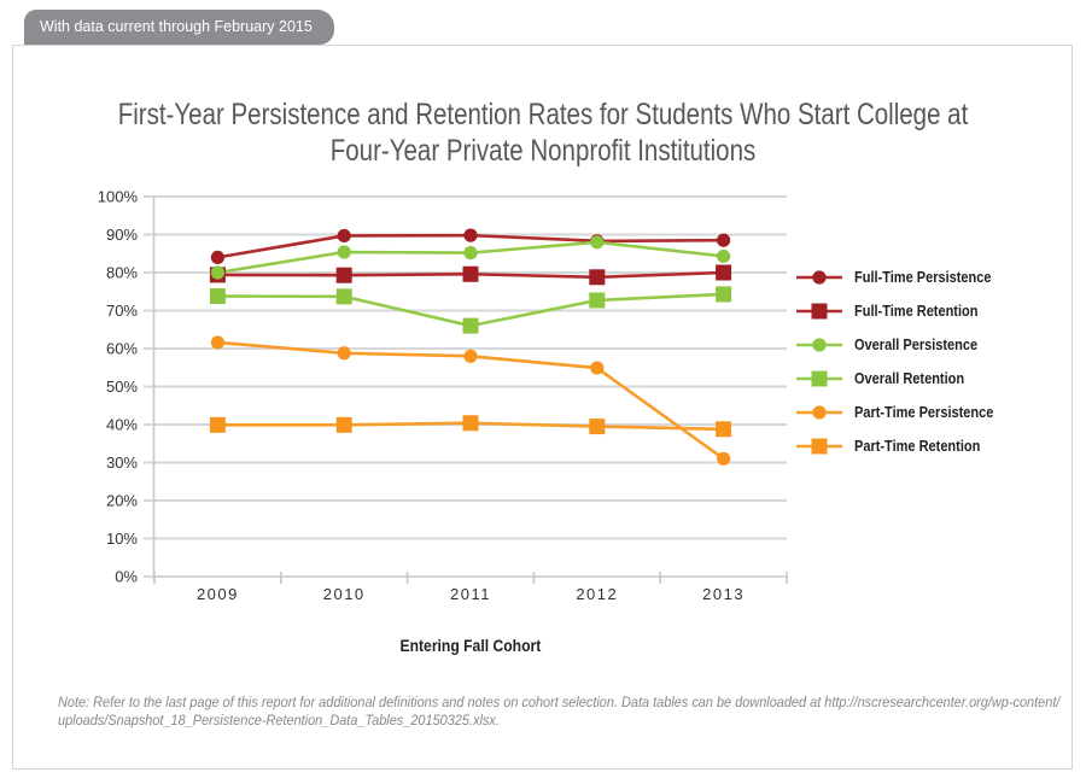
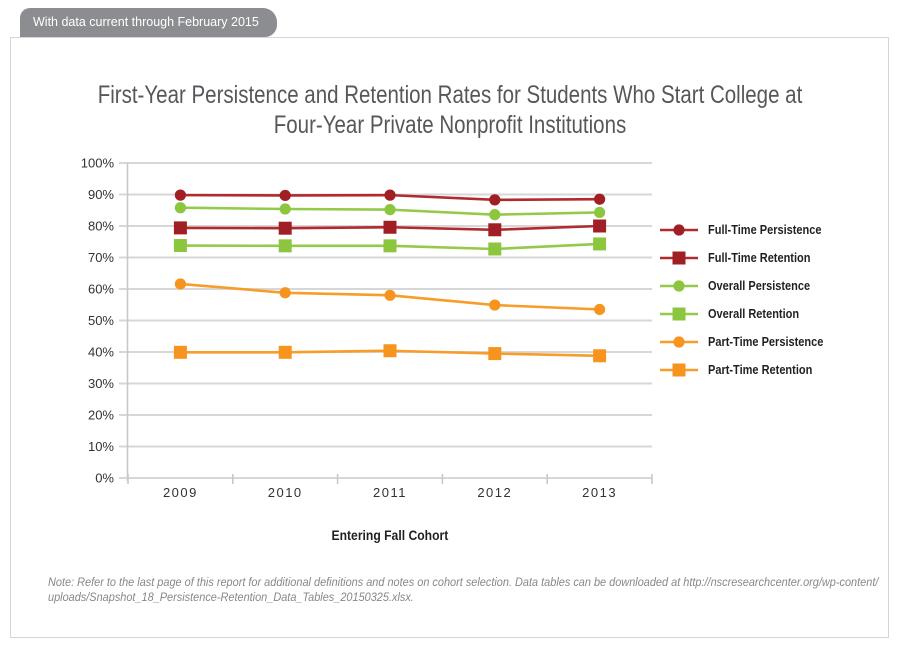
Full-Time Persistence/2009: 84% -> 90%
Overall Persistence/2009: 80% -> 86%
Overall Retention/2011: 66% -> 74%
Overall Persistence/2012: 88% -> 84%
Part-Time Persistence/2013: 31% -> 54%
